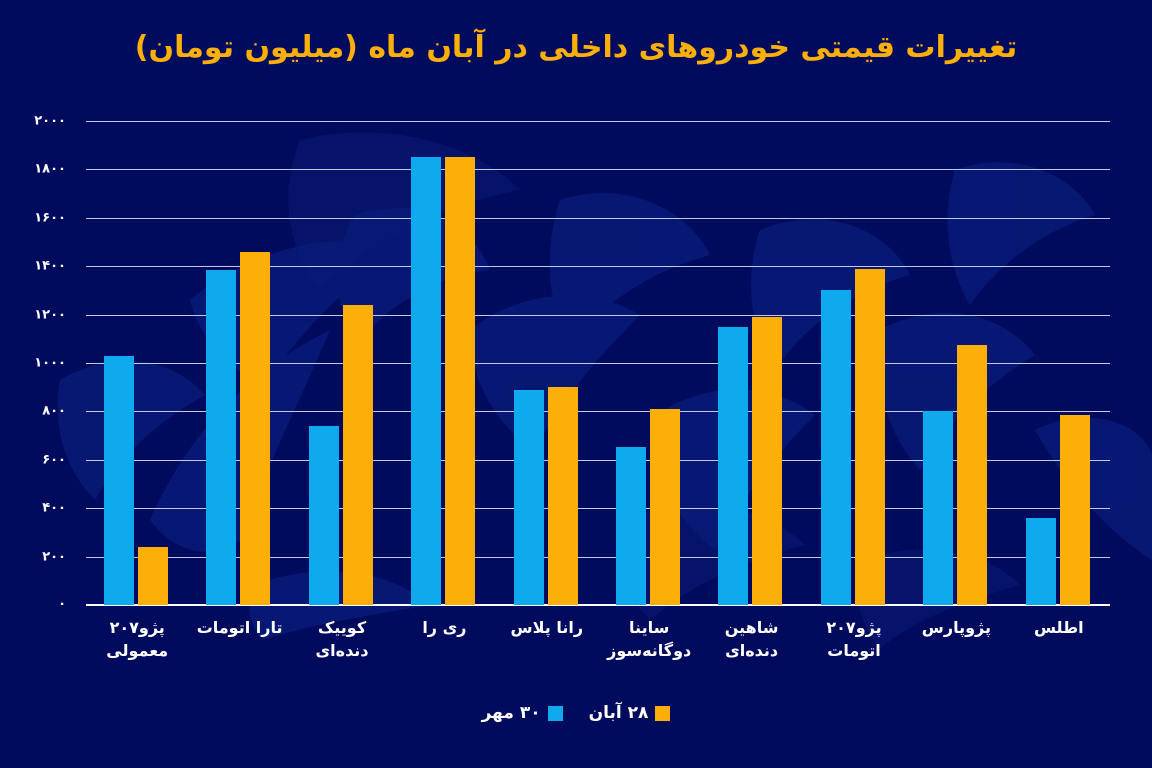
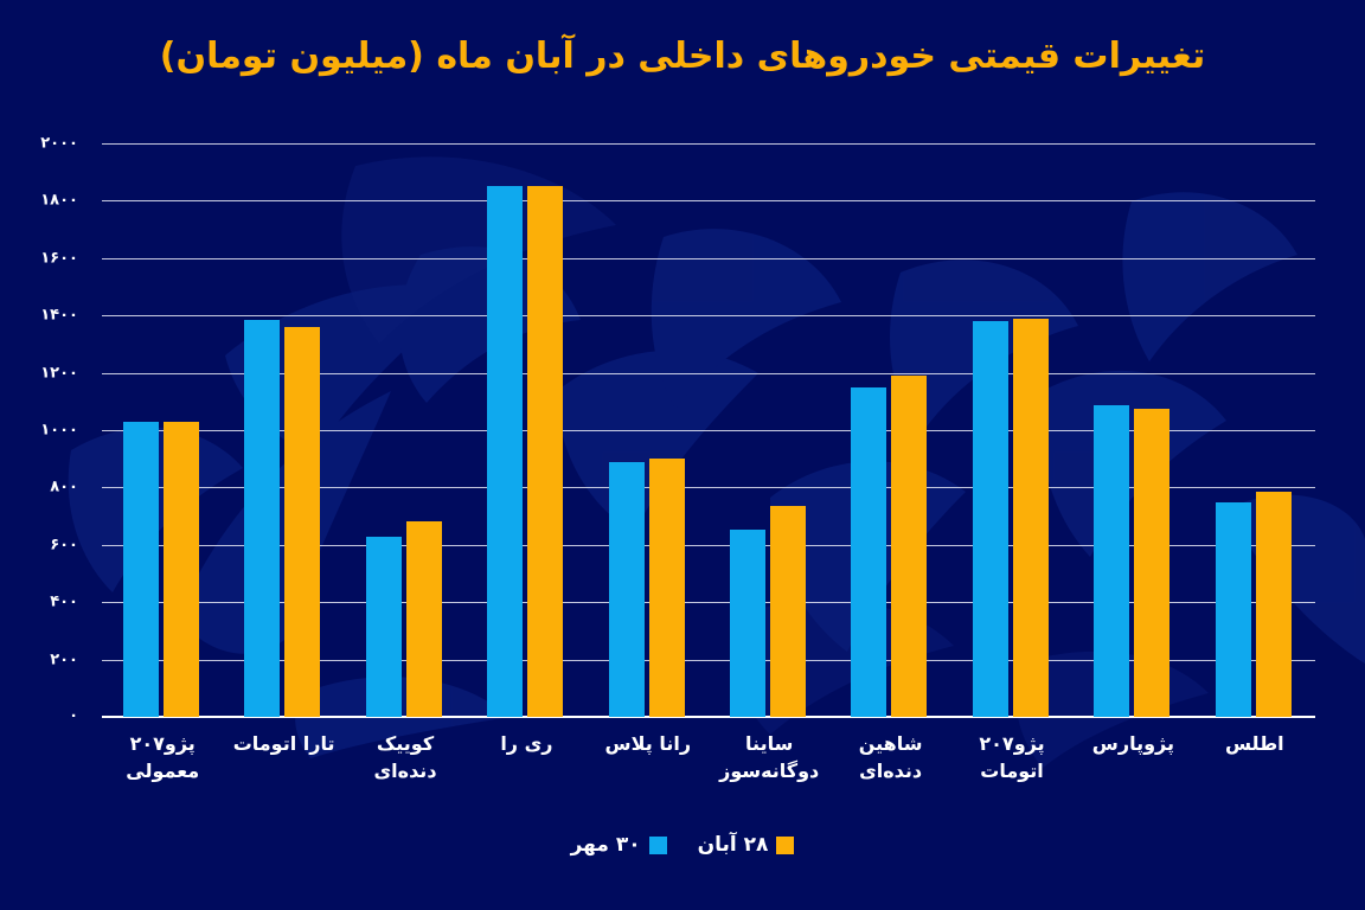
۲۸ آبان/پژو۲۰۷ معمولی: 240 -> 1030
۲۸ آبان/تارا اتومات: 1460 -> 1360
۳۰ مهر/کوییک دنده‌ای: 740 -> 630
۲۸ آبان/کوییک دنده‌ای: 1240 -> 680
۲۸ آبان/ساینا دوگانه‌سوز: 810 -> 740
۳۰ مهر/پژو۲۰۷ اتومات: 1300 -> 1380
۳۰ مهر/پژوپارس: 800 -> 1080
۳۰ مهر/اطلس: 360 -> 750
